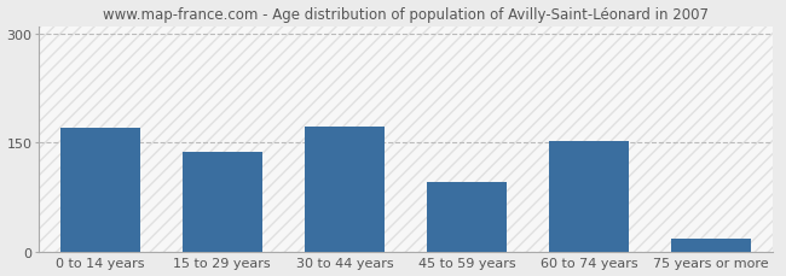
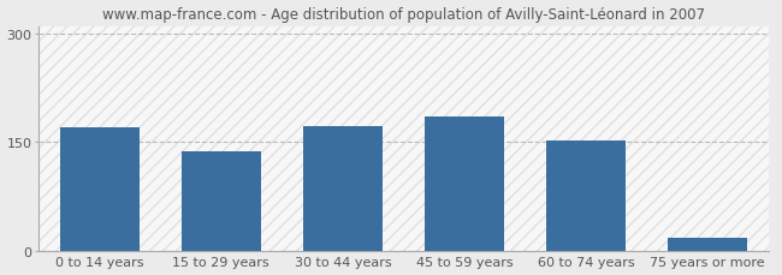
45 to 59 years: 96 -> 185
